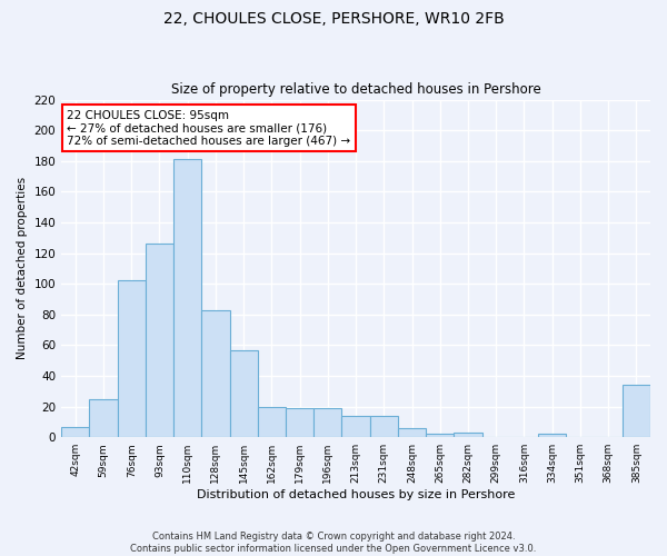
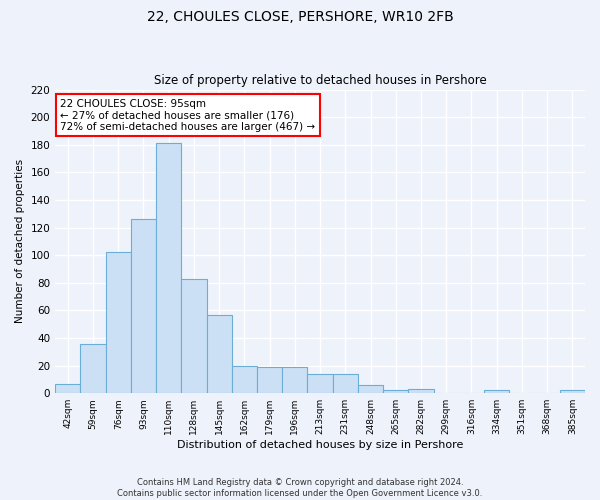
59sqm: 25 -> 36
385sqm: 34 -> 2
